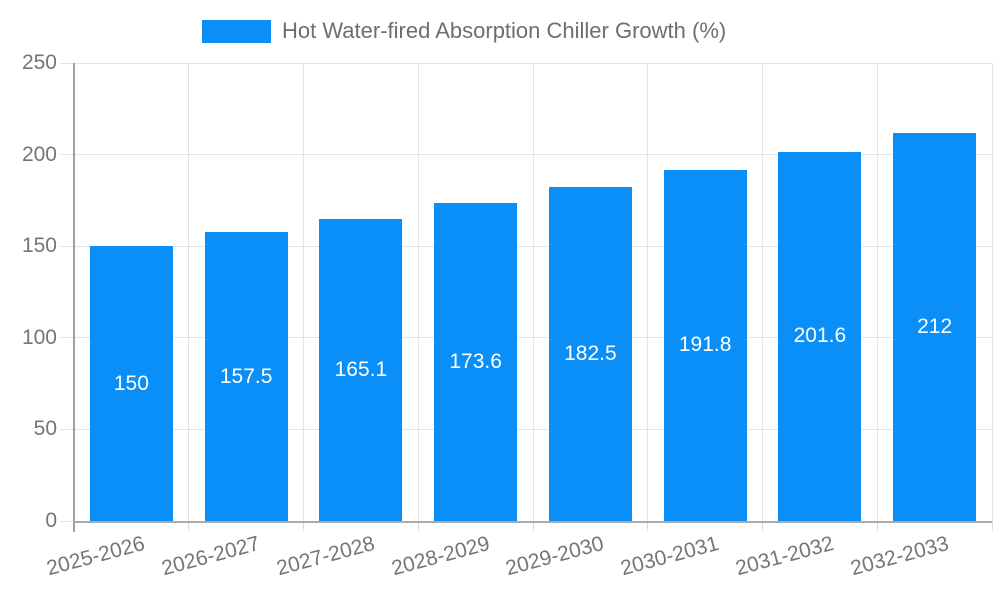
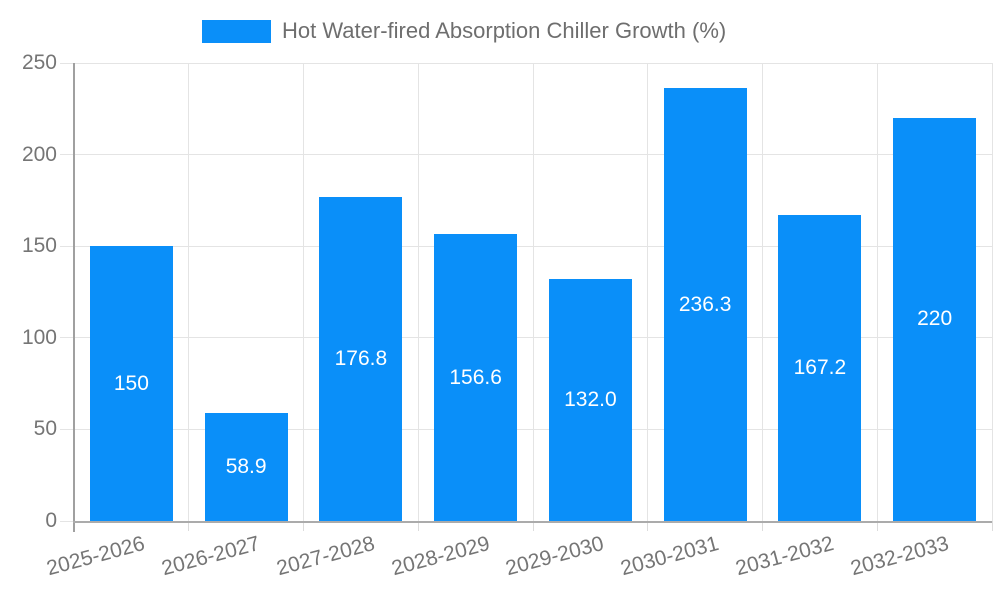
2026-2027: 157.5 -> 58.9
2027-2028: 165.1 -> 176.8
2028-2029: 173.6 -> 156.6
2029-2030: 182.5 -> 132.0
2030-2031: 191.8 -> 236.3
2031-2032: 201.6 -> 167.2
2032-2033: 212 -> 220
